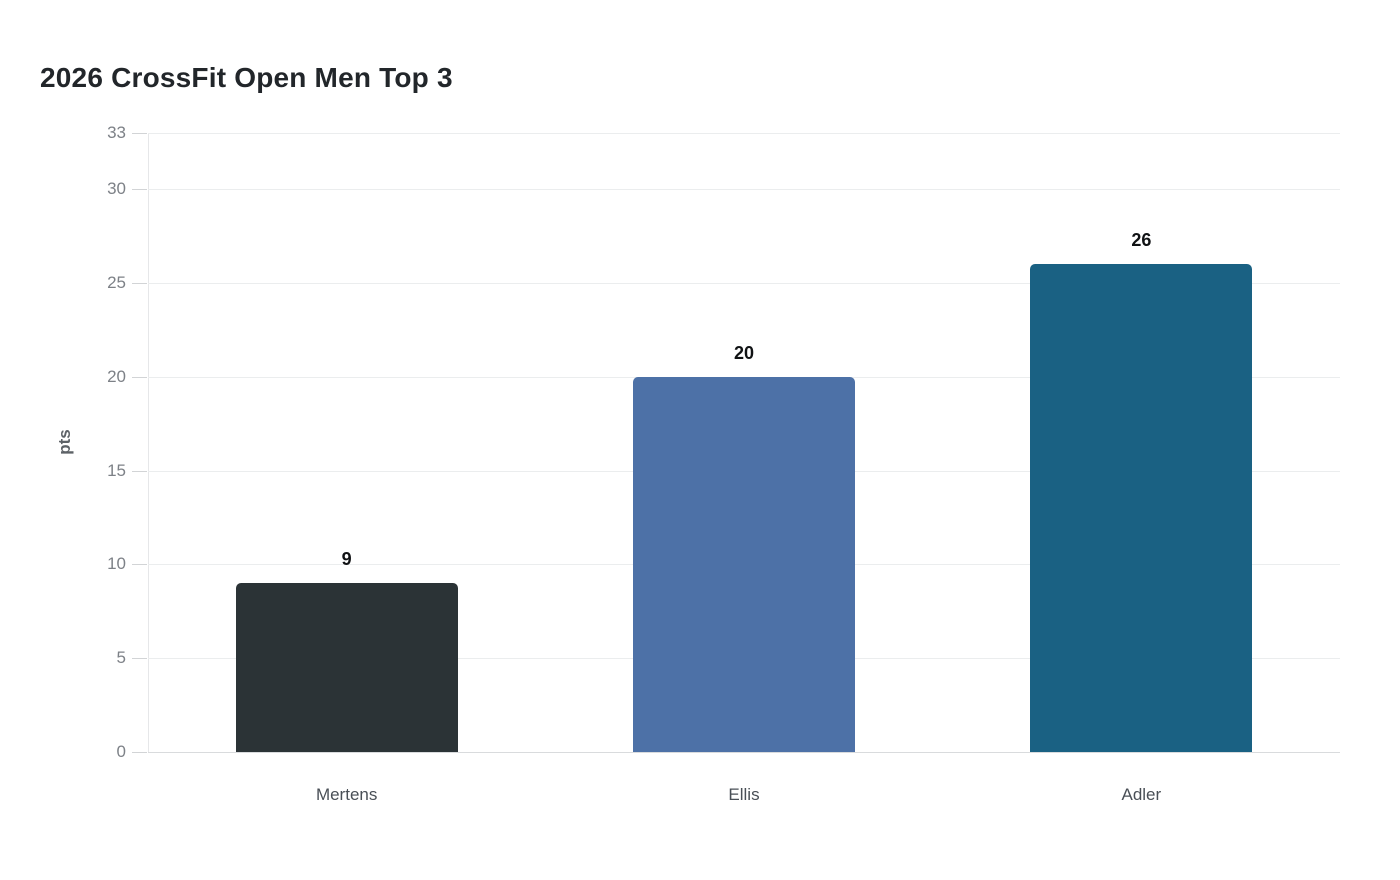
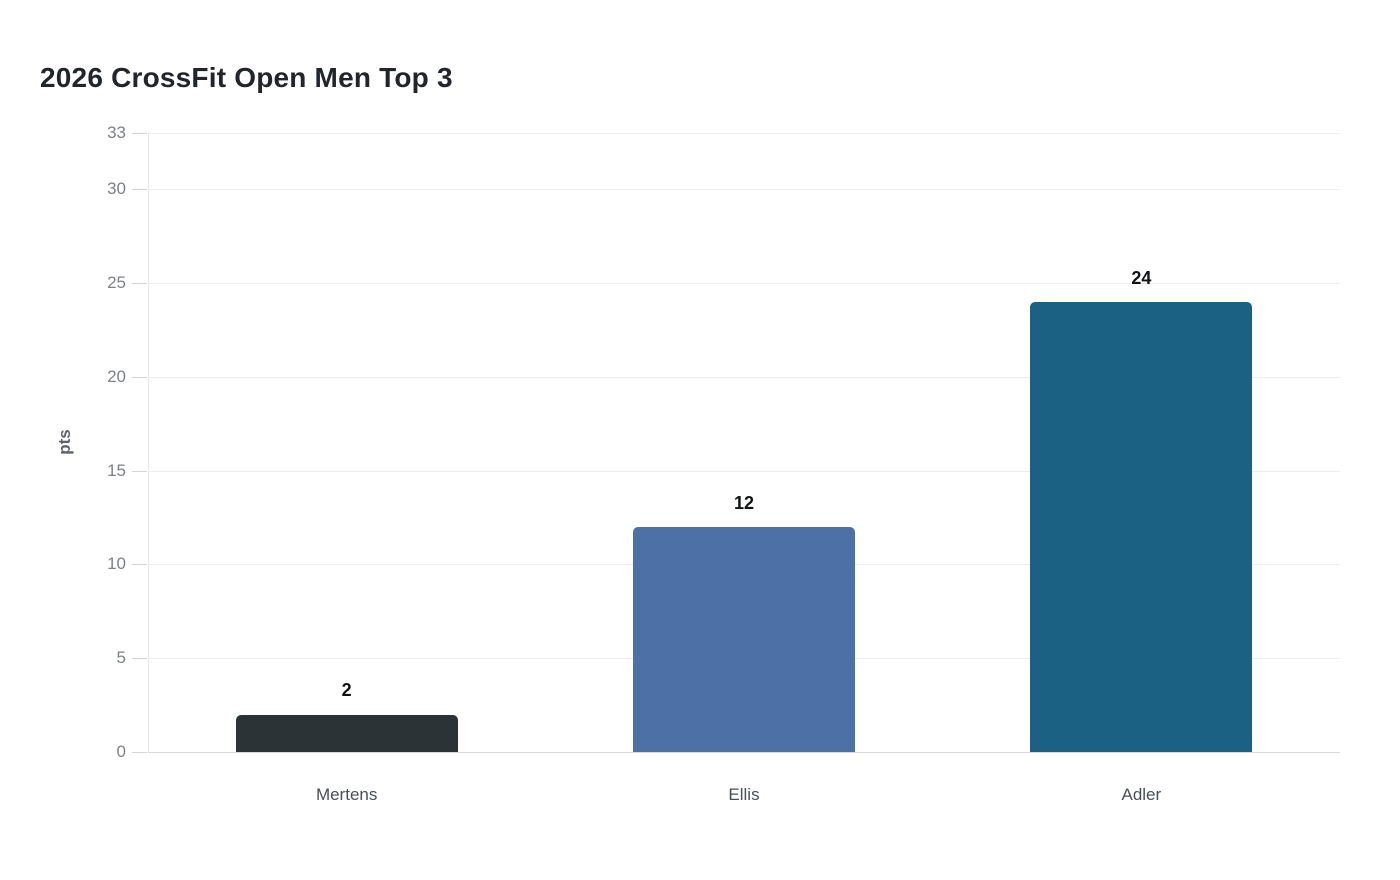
Mertens: 9 -> 2
Ellis: 20 -> 12
Adler: 26 -> 24
